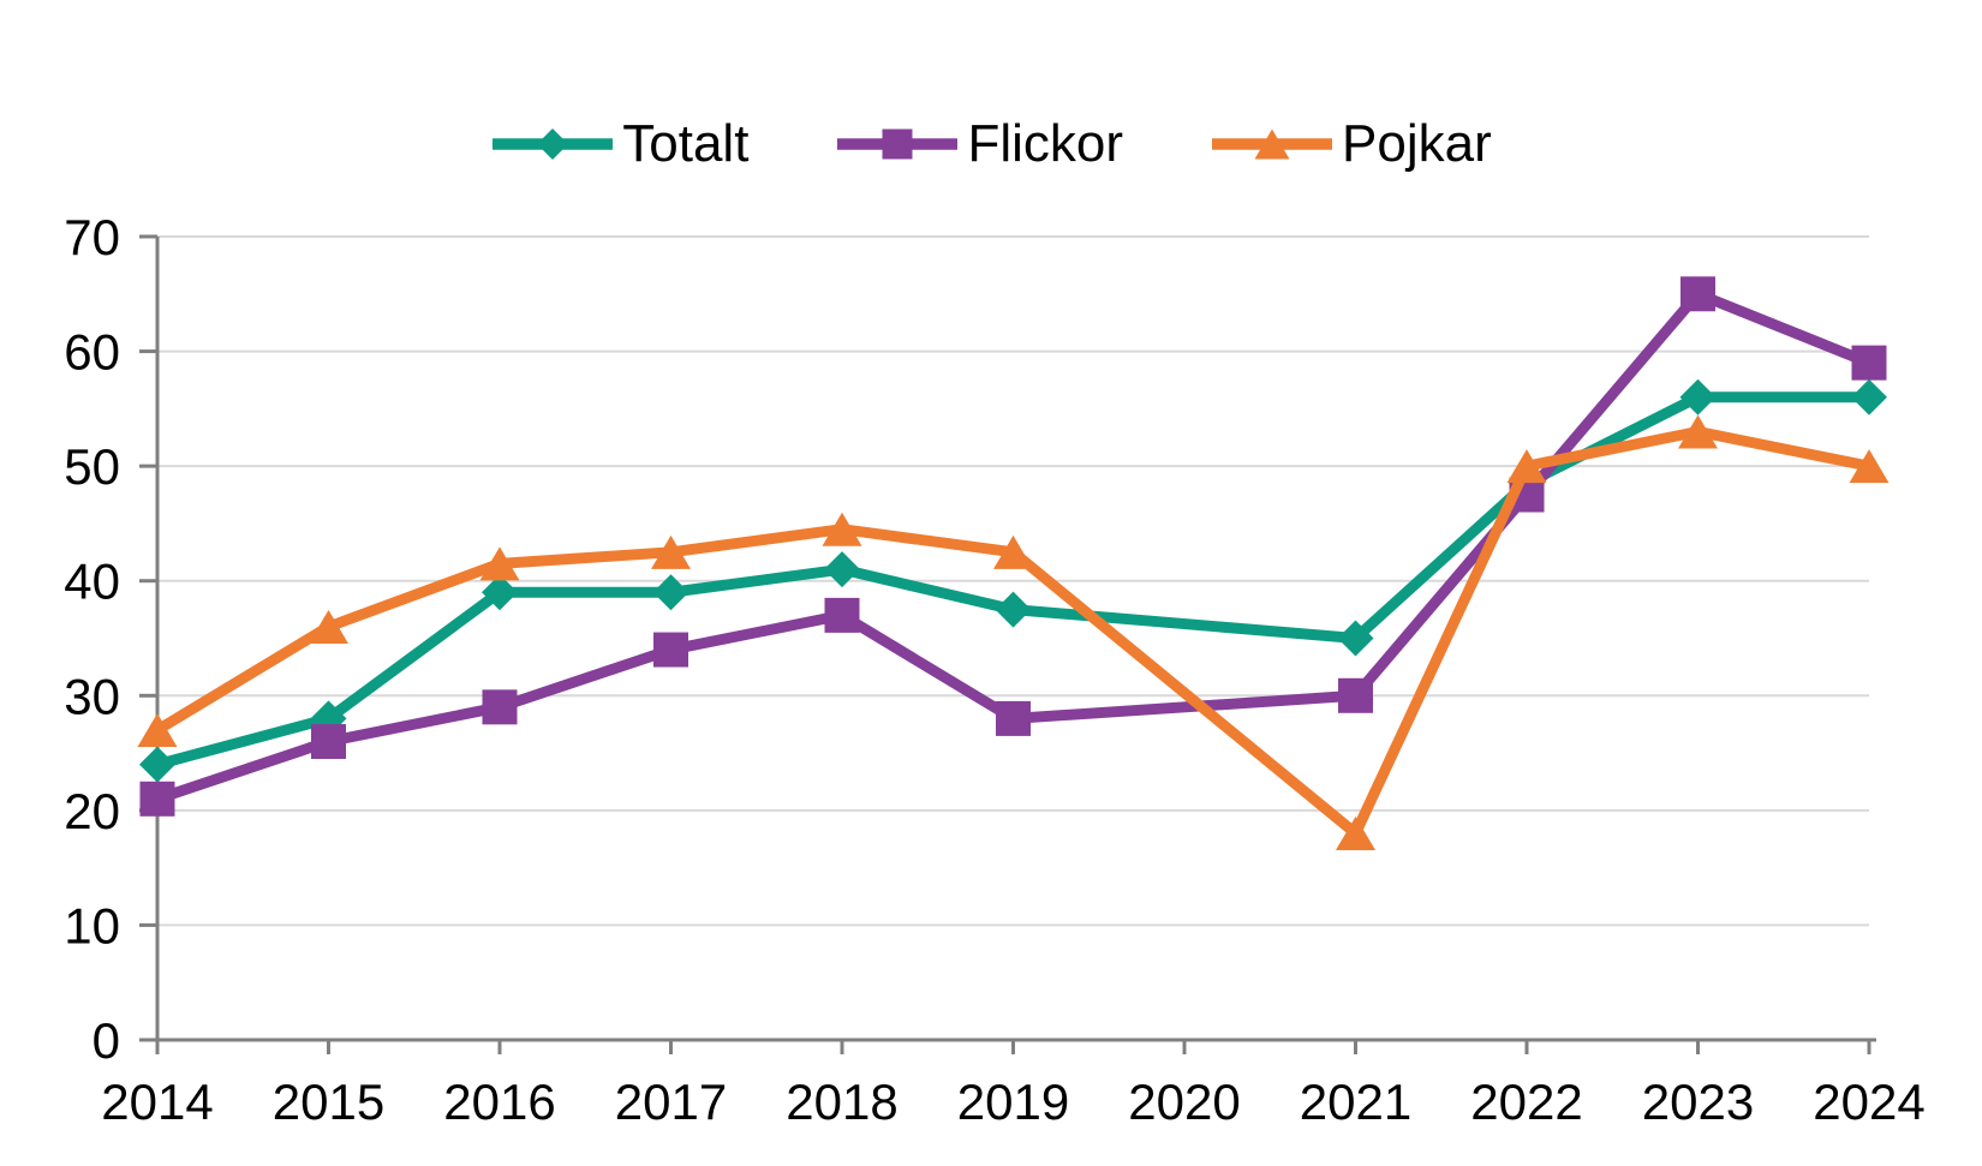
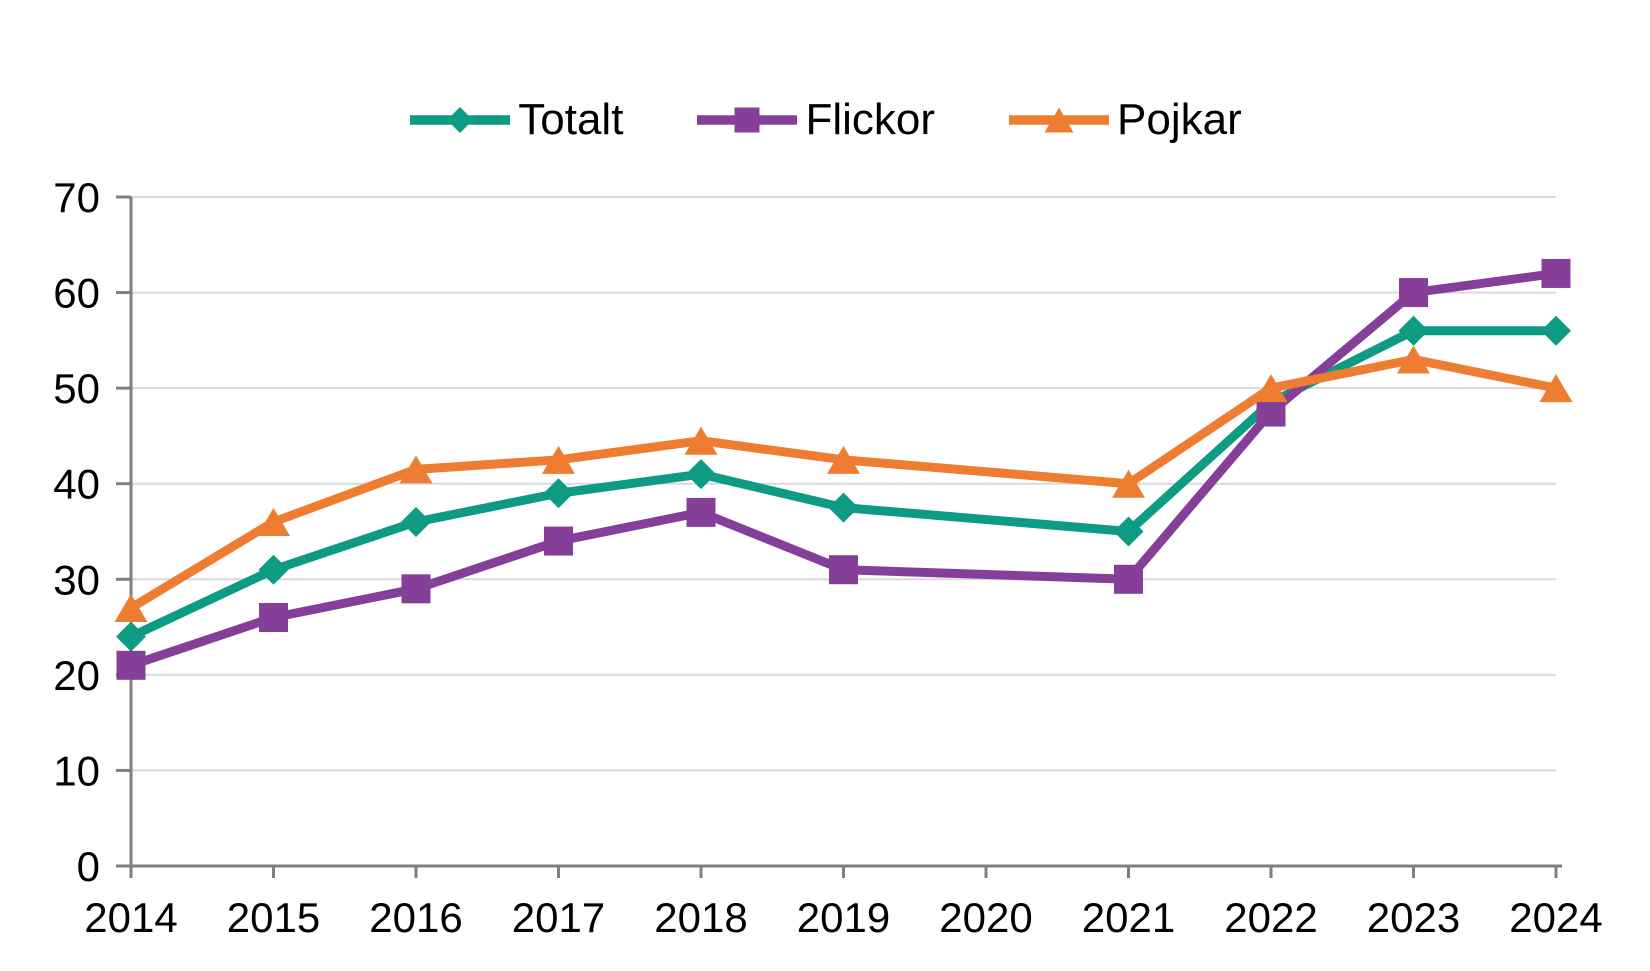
Totalt/2015: 28 -> 31
Totalt/2016: 39 -> 36
Flickor/2019: 28 -> 31
Pojkar/2021: 18 -> 40
Flickor/2023: 65 -> 60
Flickor/2024: 59 -> 62
